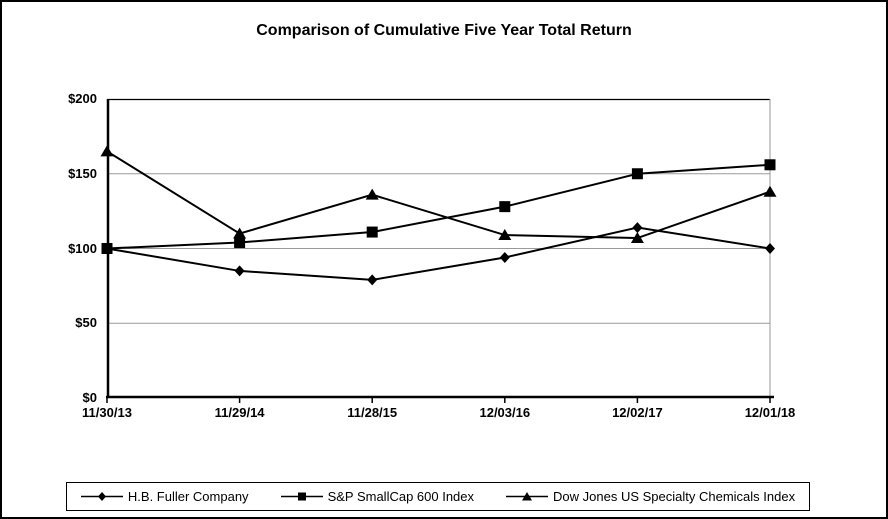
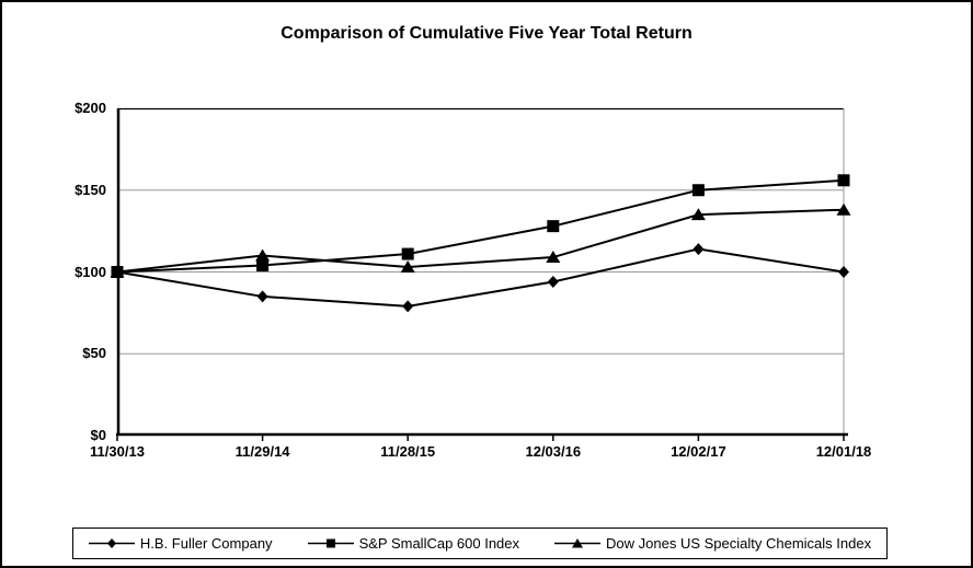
Dow Jones US Specialty Chemicals Index/11/30/13: $165 -> $100
Dow Jones US Specialty Chemicals Index/11/28/15: $136 -> $103
Dow Jones US Specialty Chemicals Index/12/02/17: $107 -> $135
